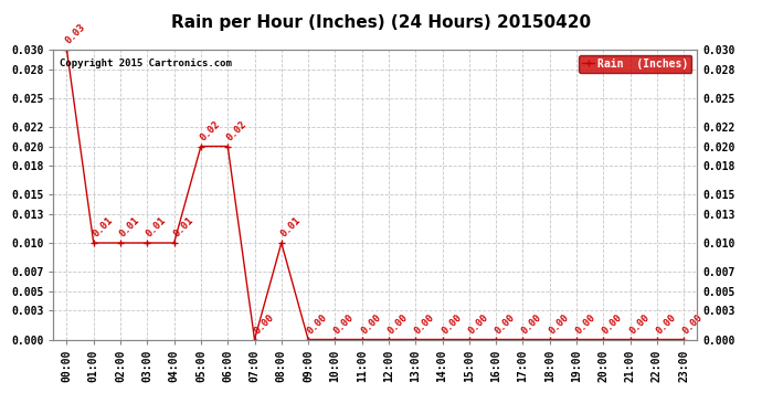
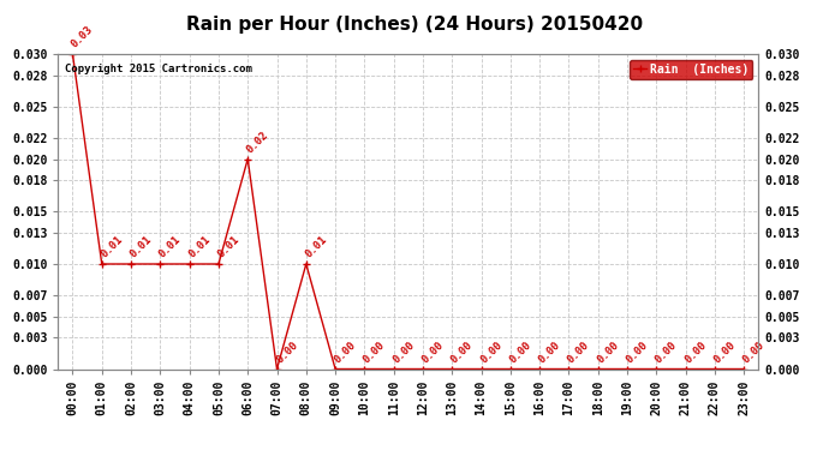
05:00: 0.02 -> 0.01
